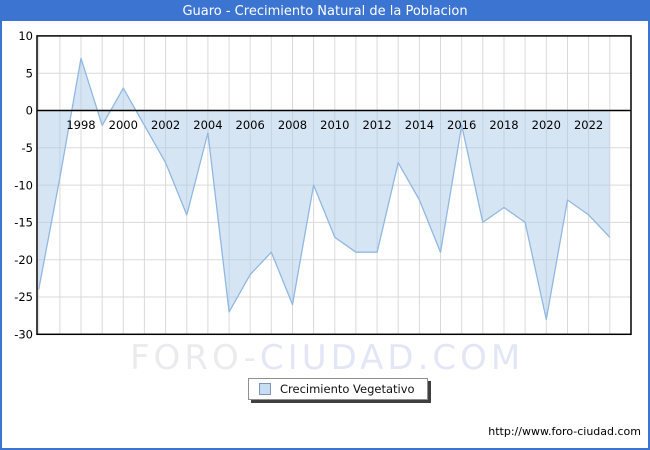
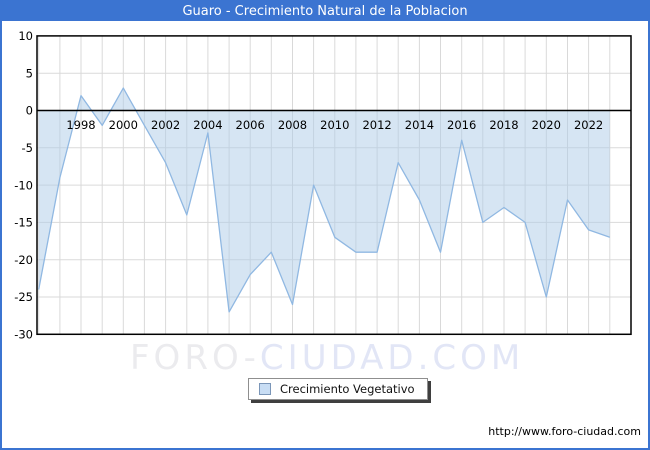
1998: 7 -> 2
2016: -2 -> -4
2020: -28 -> -25
2022: -14 -> -16
